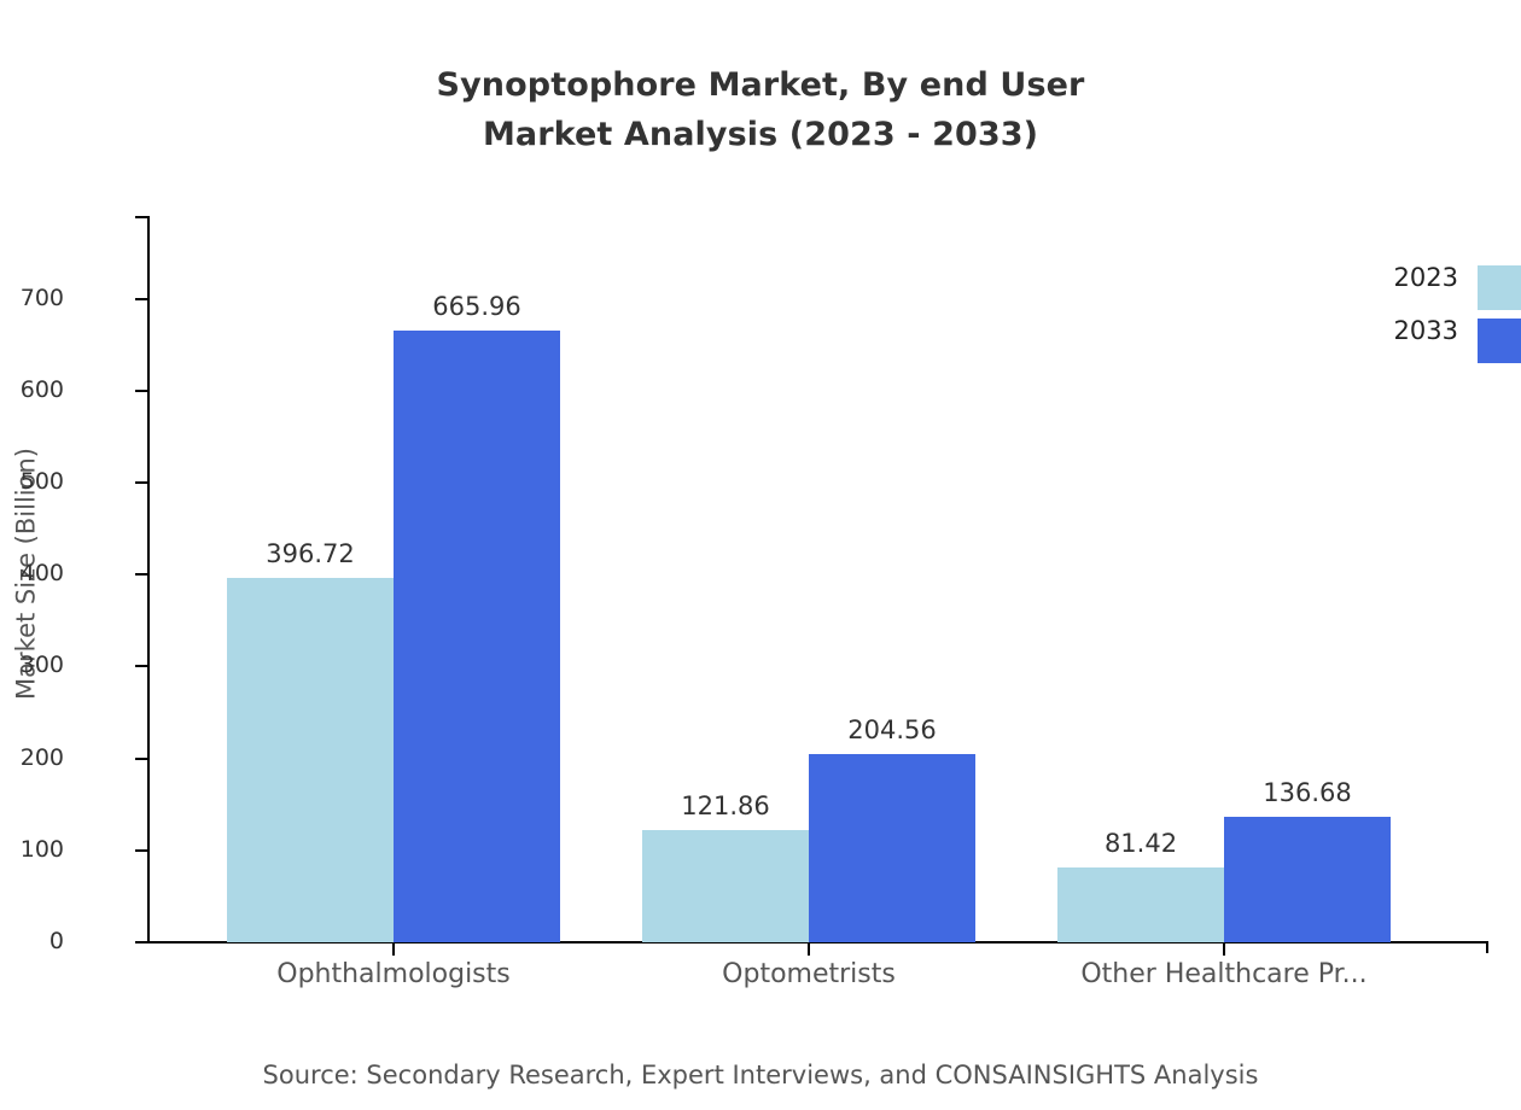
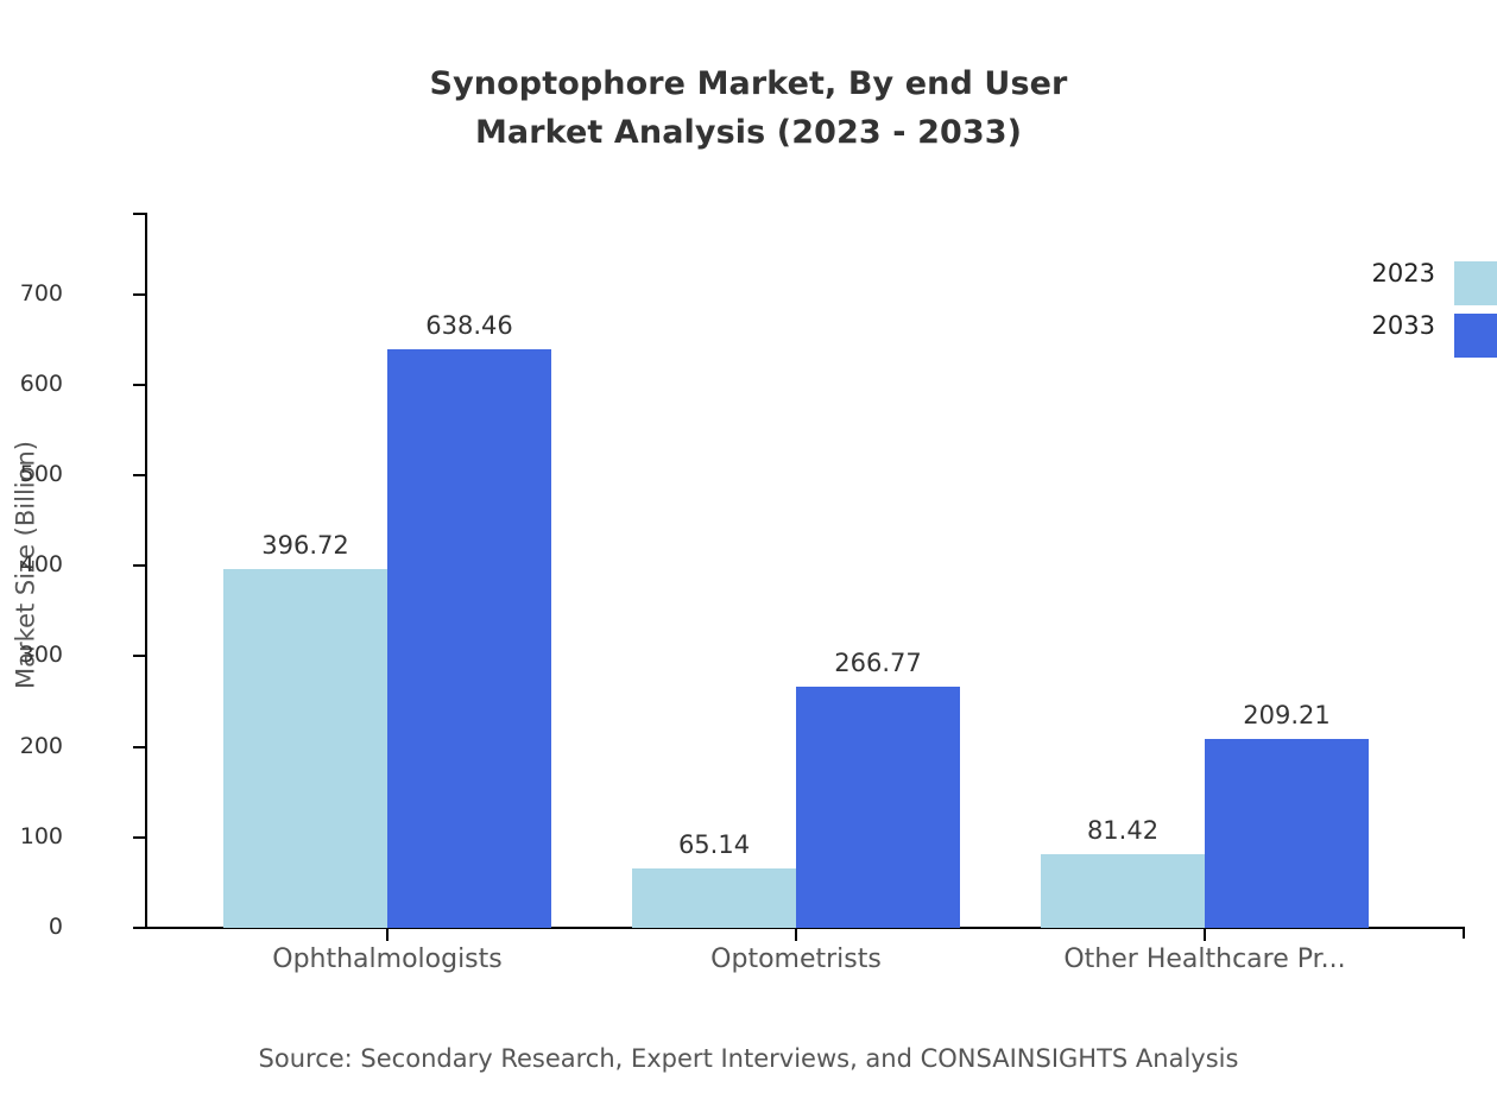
2033/Ophthalmologists: 665.96 -> 638.46
2023/Optometrists: 121.86 -> 65.14
2033/Optometrists: 204.56 -> 266.77
2033/Other Healthcare Pr...: 136.68 -> 209.21
